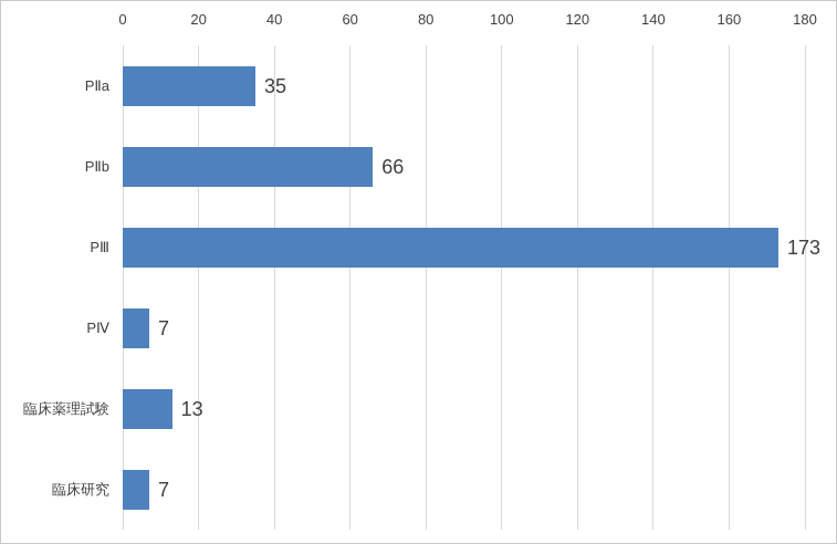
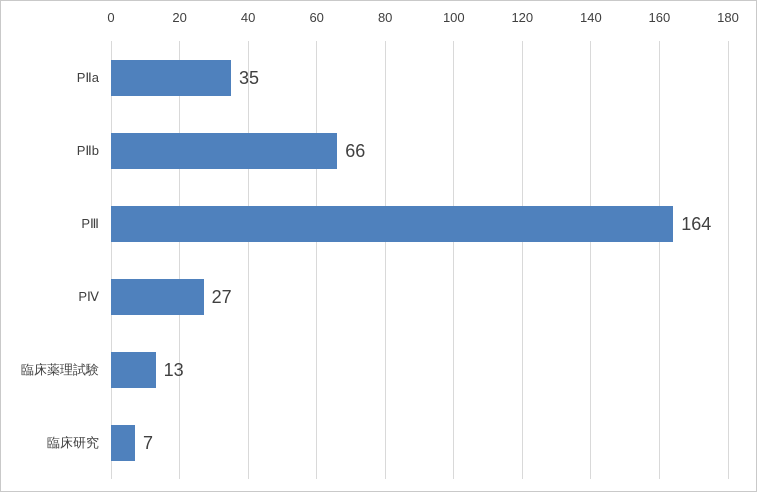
PⅢ: 173 -> 164
PⅣ: 7 -> 27
